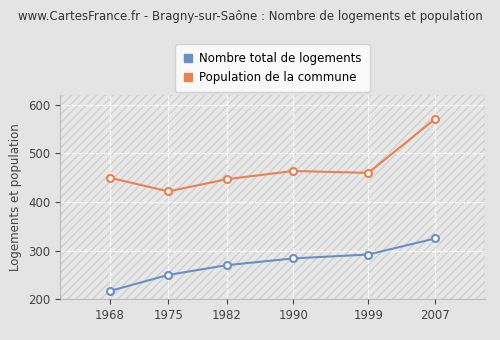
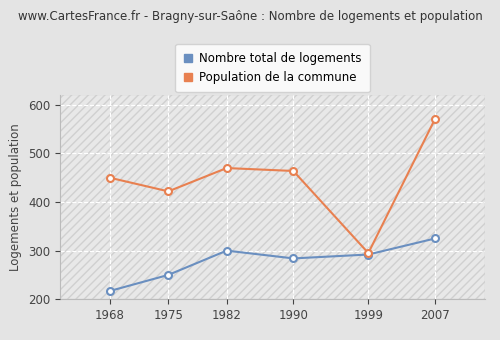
Nombre total de logements/1982: 270 -> 300
Population de la commune/1982: 447 -> 470
Population de la commune/1999: 460 -> 295
